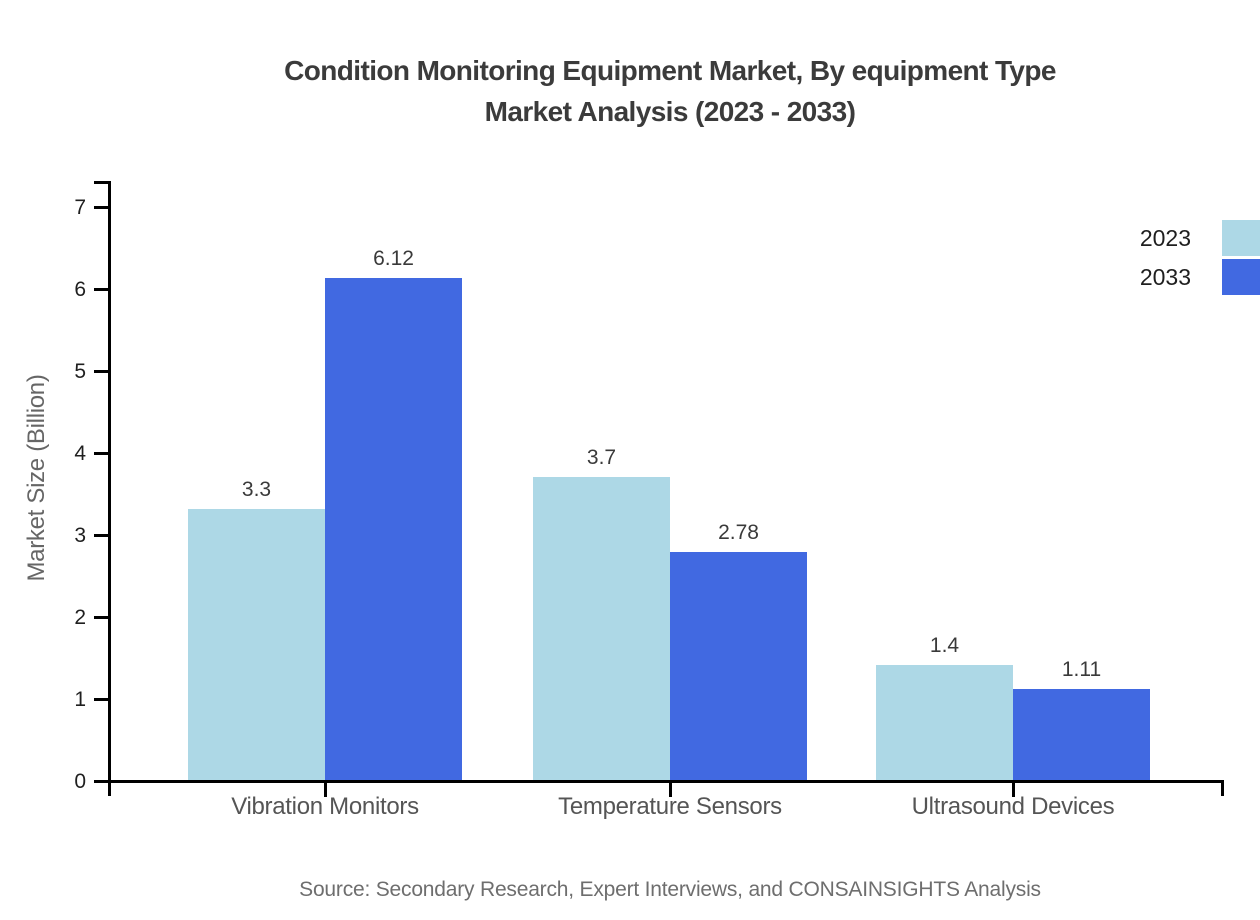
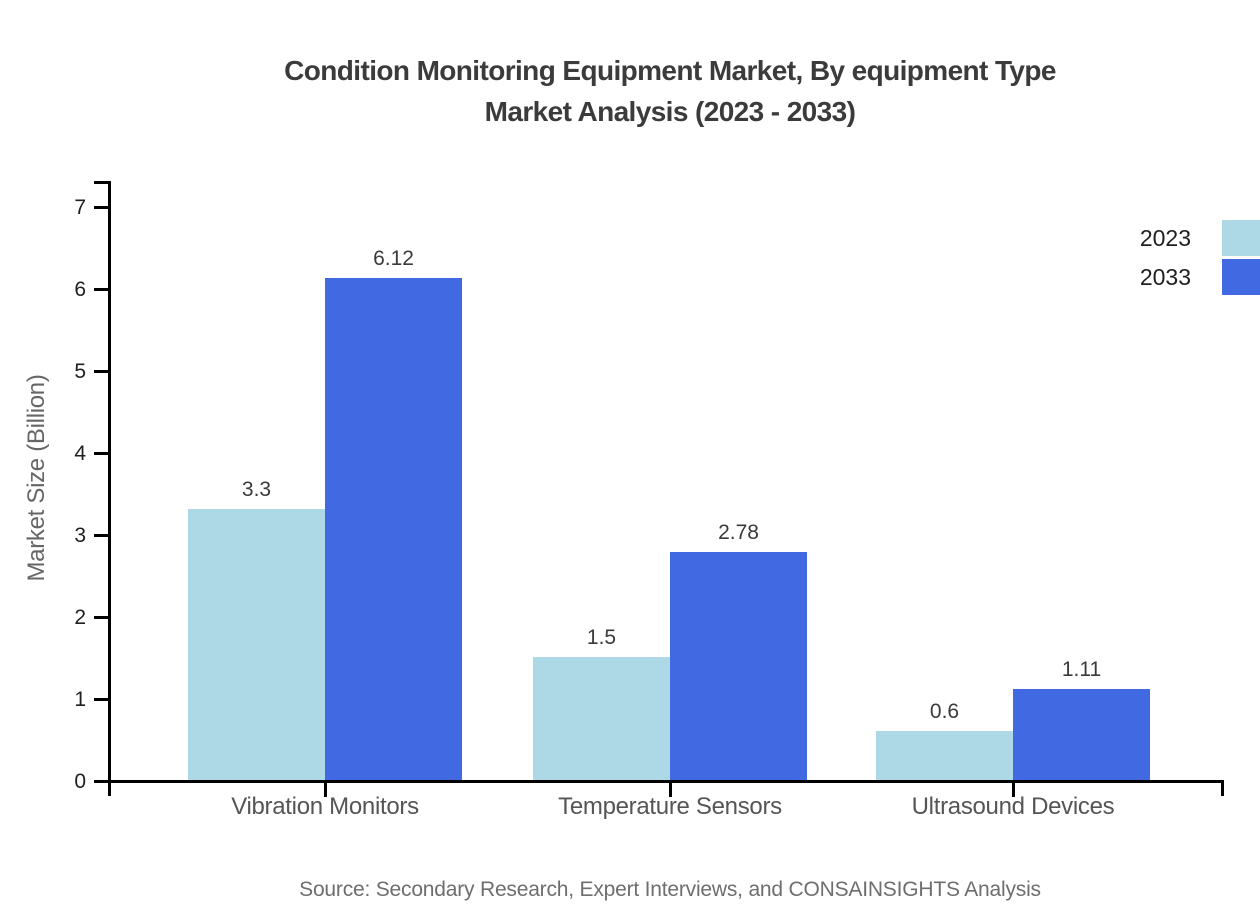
2023/Temperature Sensors: 3.7 -> 1.5
2023/Ultrasound Devices: 1.4 -> 0.6
